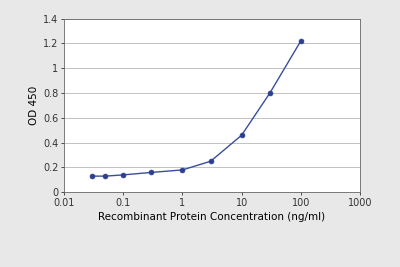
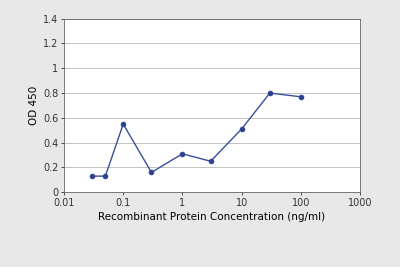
0.1: 0.14 -> 0.55
1: 0.18 -> 0.31
10: 0.46 -> 0.51
100: 1.22 -> 0.77
